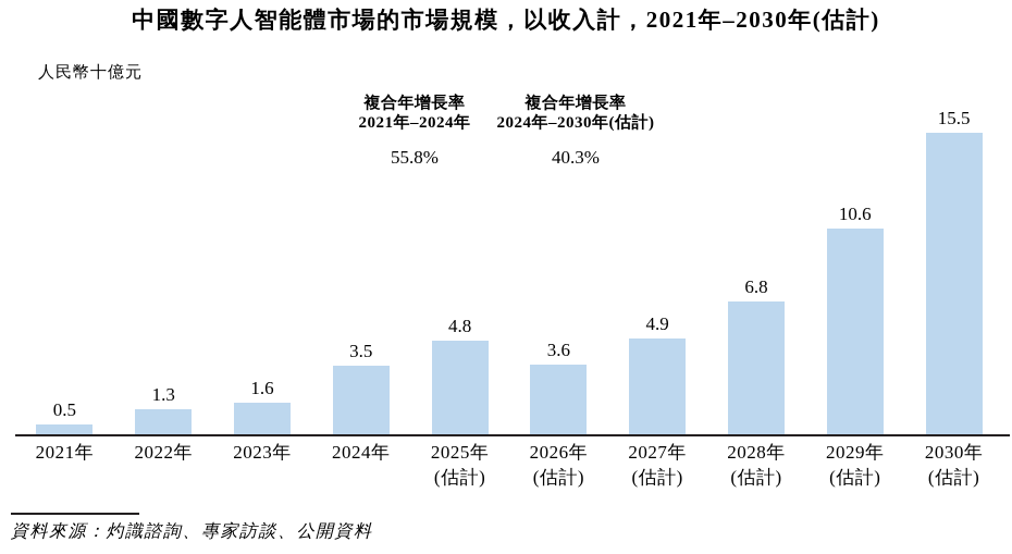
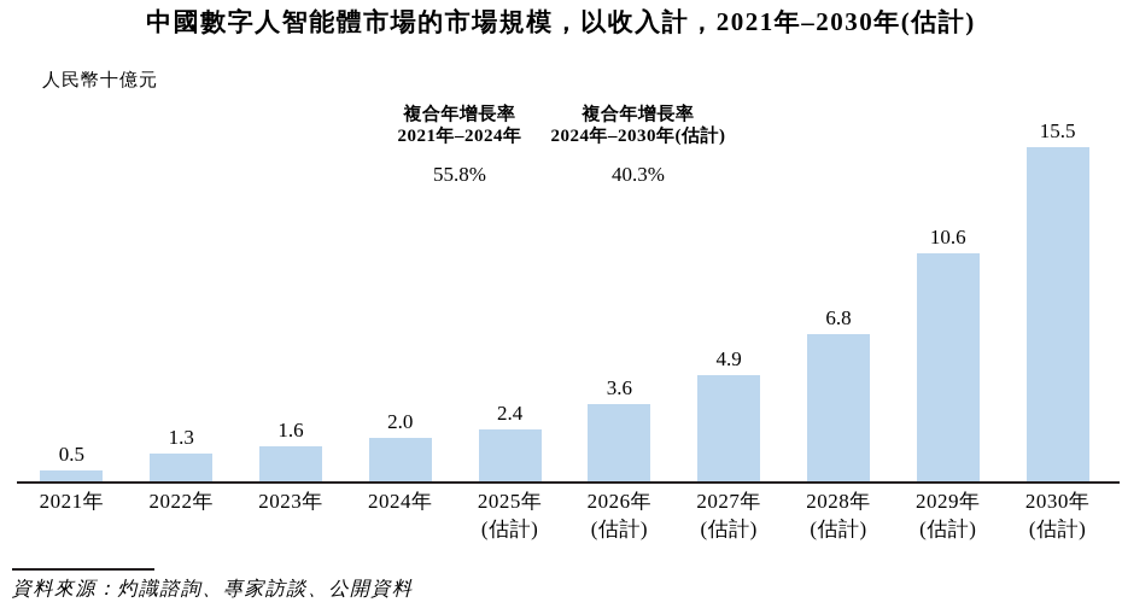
2024年: 3.5 -> 2.0
2025年(估計): 4.8 -> 2.4
